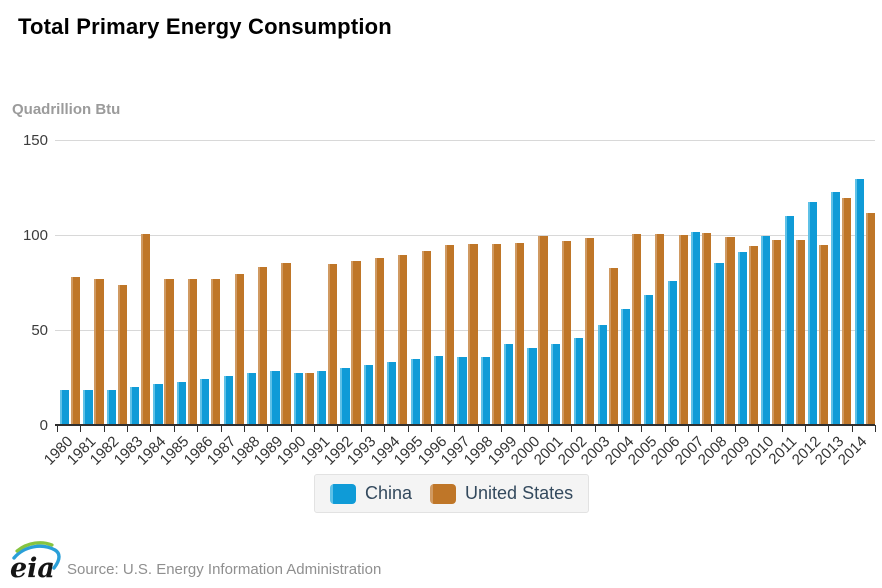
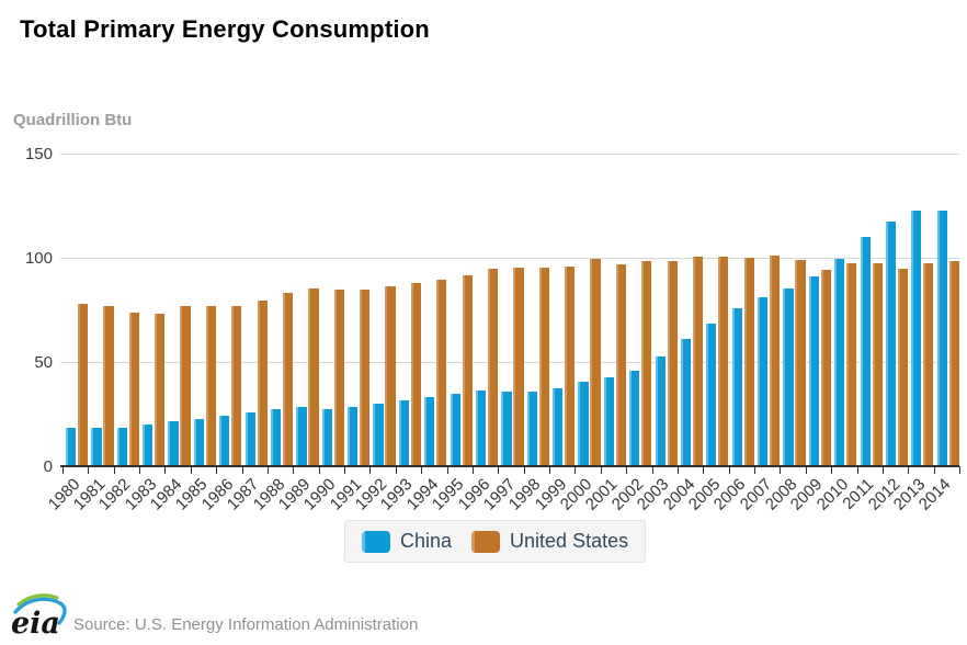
United States/1983: 100 -> 73
United States/1990: 27 -> 85
China/1999: 42 -> 37
United States/2003: 82 -> 98
China/2007: 101 -> 81
United States/2013: 119 -> 97
China/2014: 129 -> 122
United States/2014: 111 -> 98
